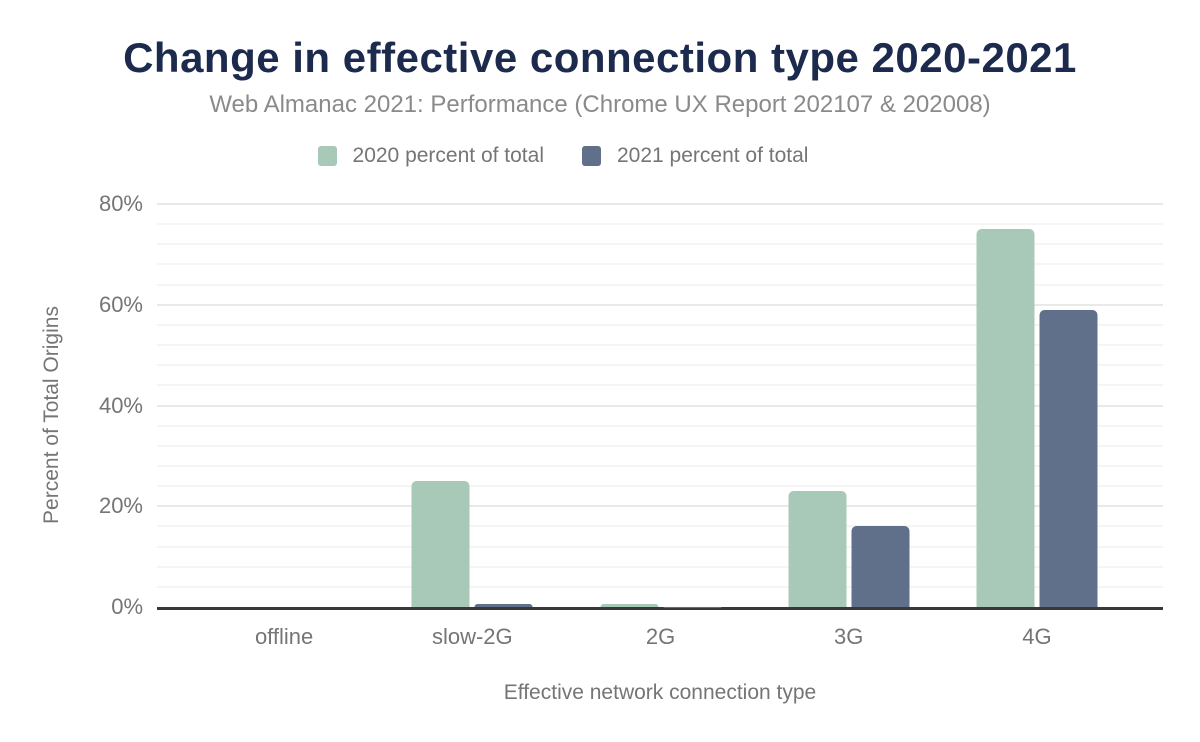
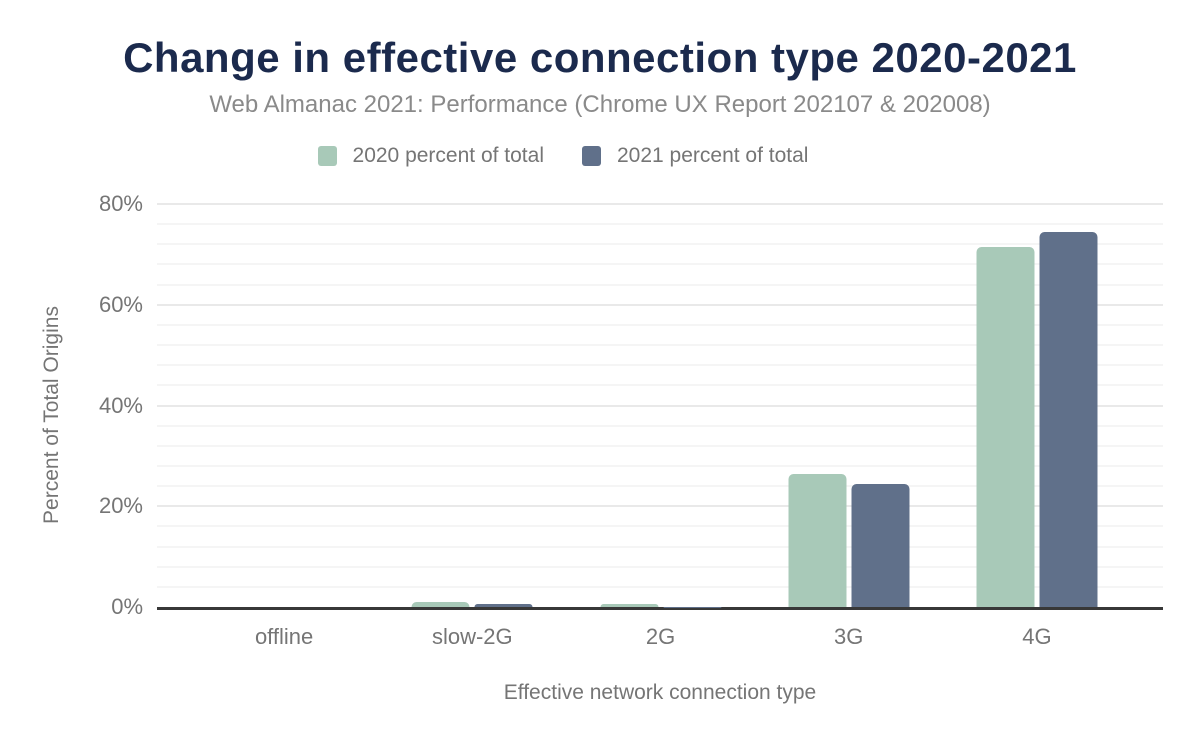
2020 percent of total/slow-2G: 25% -> 1%
2020 percent of total/3G: 23% -> 26%
2021 percent of total/3G: 16% -> 24%
2020 percent of total/4G: 75% -> 71%
2021 percent of total/4G: 59% -> 74%
